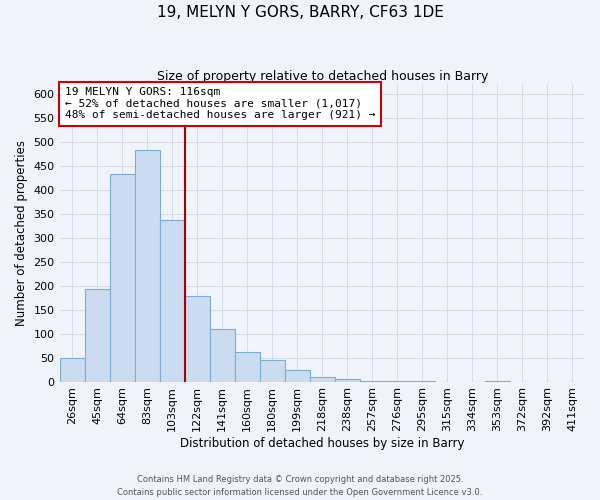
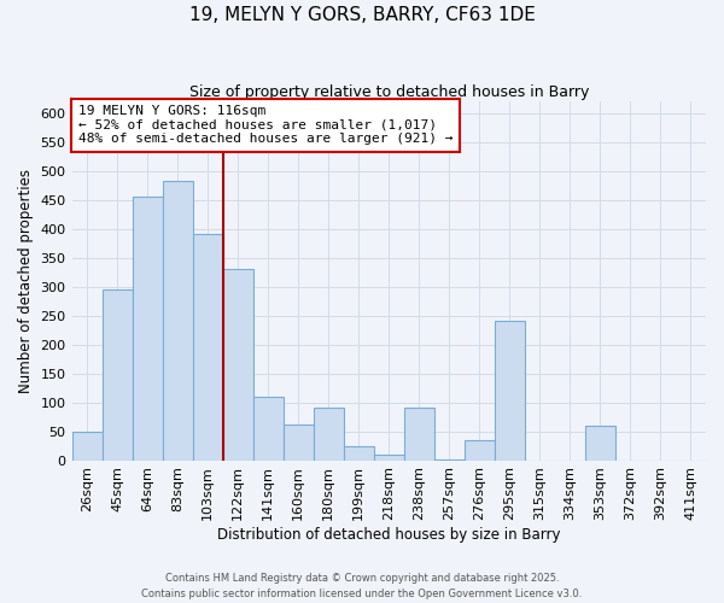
45sqm: 193 -> 295
64sqm: 433 -> 455
103sqm: 337 -> 390
122sqm: 178 -> 330
180sqm: 44 -> 90
238sqm: 5 -> 90
276sqm: 1 -> 35
295sqm: 1 -> 240
353sqm: 1 -> 60
